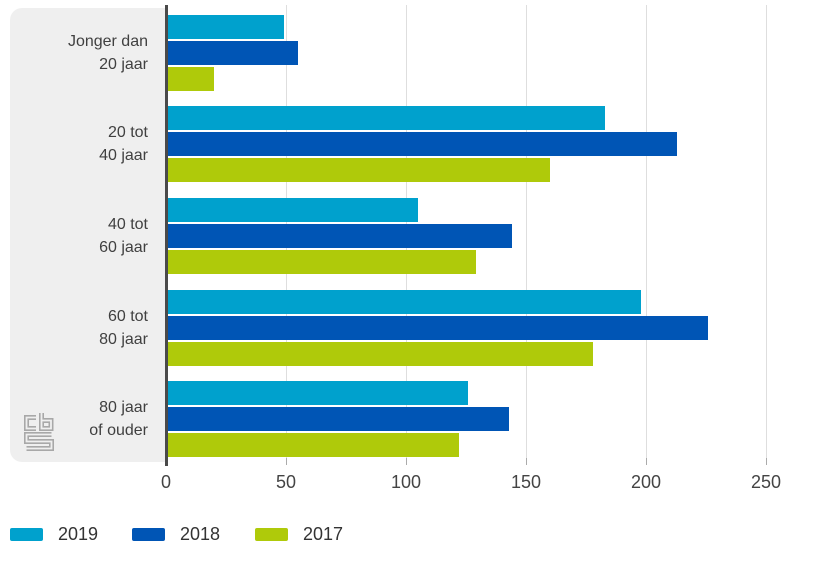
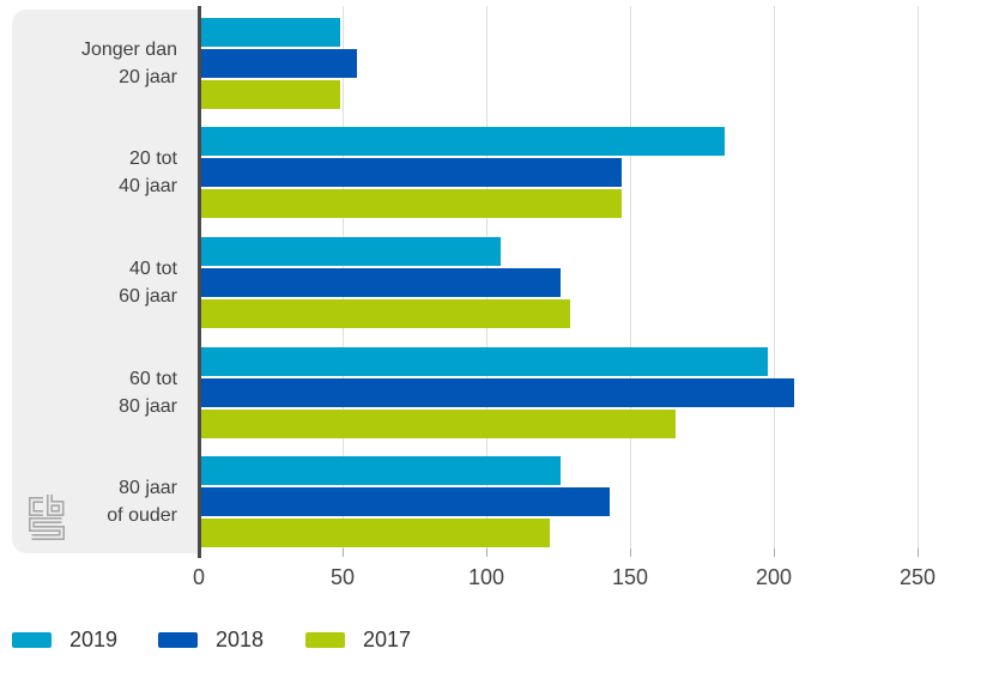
2017/Jonger dan 20 jaar: 20 -> 49
2018/20 tot 40 jaar: 213 -> 147
2017/20 tot 40 jaar: 160 -> 147
2018/40 tot 60 jaar: 144 -> 126
2018/60 tot 80 jaar: 226 -> 207
2017/60 tot 80 jaar: 178 -> 166
